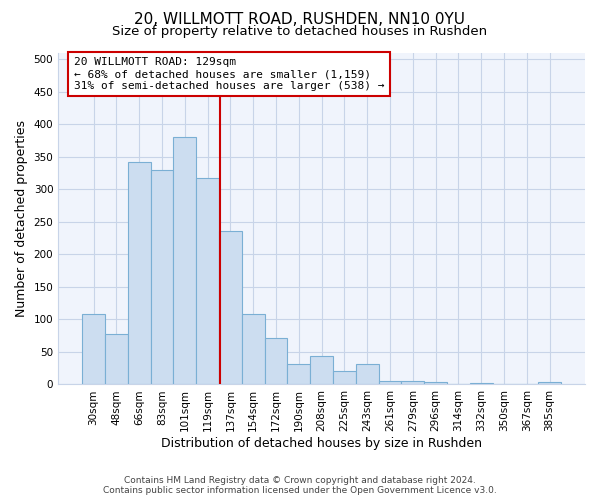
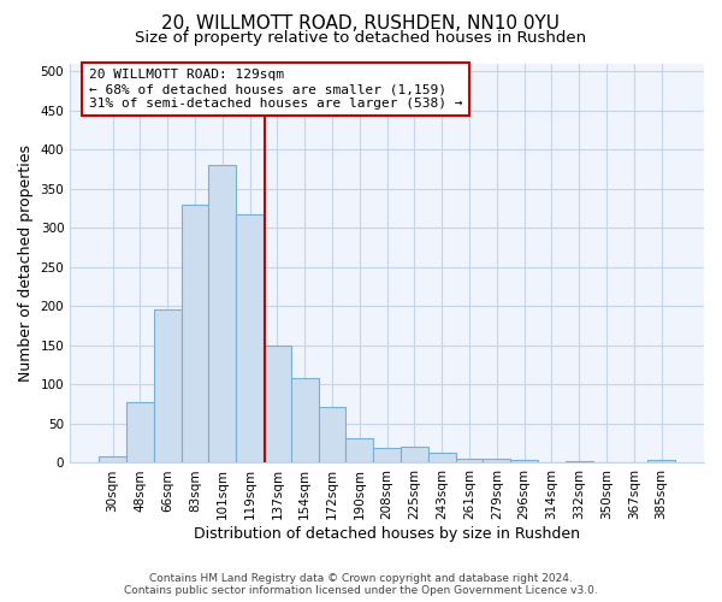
30sqm: 108 -> 9
66sqm: 342 -> 196
137sqm: 236 -> 150
208sqm: 44 -> 19
243sqm: 32 -> 13
